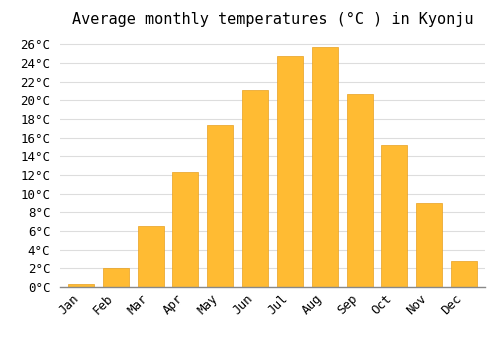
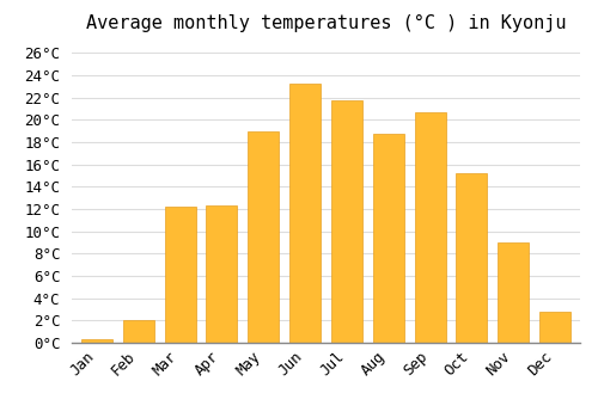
Mar: 6.5°C -> 12.2°C
May: 17.4°C -> 19.0°C
Jun: 21.1°C -> 23.2°C
Jul: 24.8°C -> 21.8°C
Aug: 25.7°C -> 18.8°C
